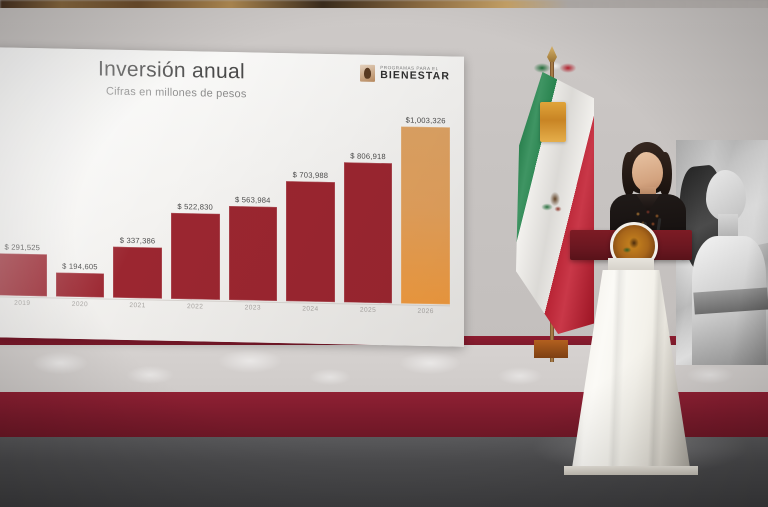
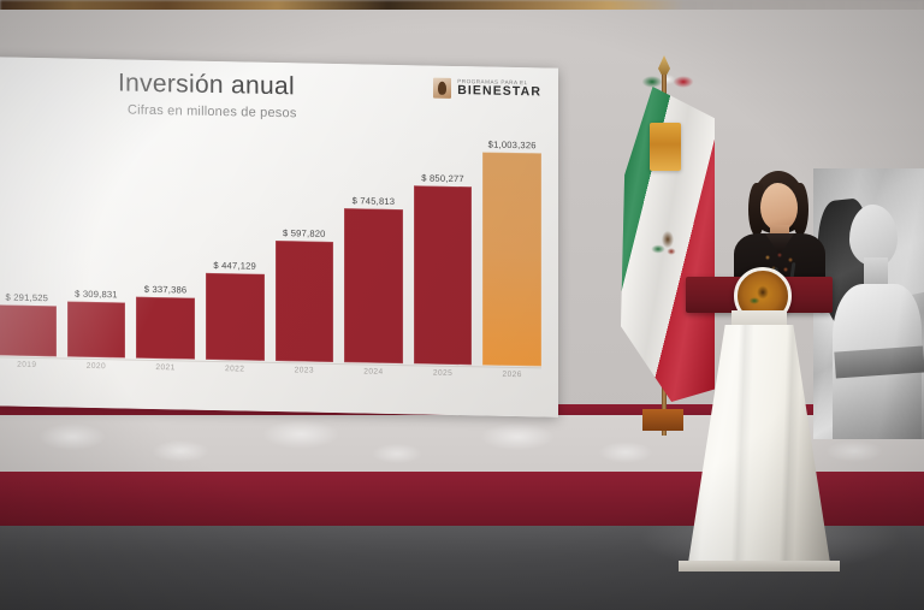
2020: 194,605 -> 309,831
2022: 522,830 -> 447,129
2023: 563,984 -> 597,820
2024: 703,988 -> 745,813
2025: 806,918 -> 850,277
